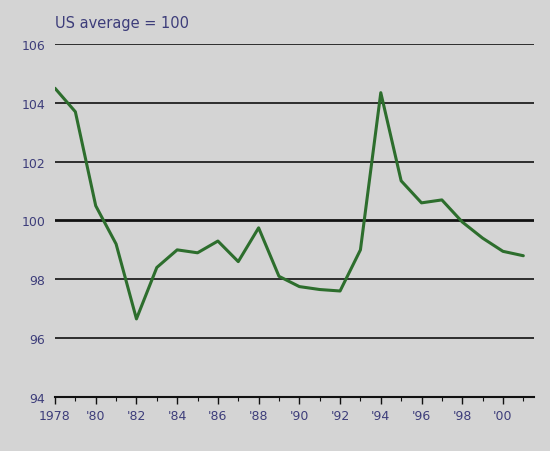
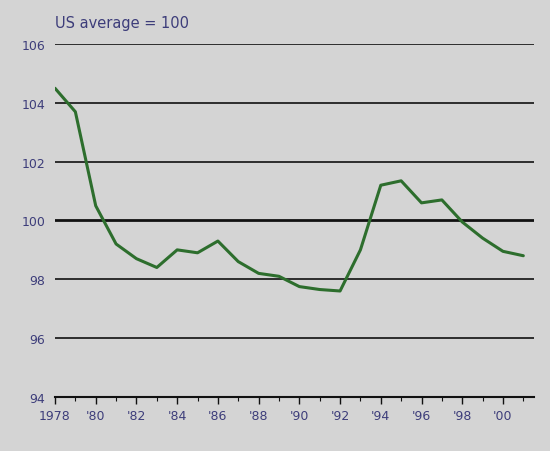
'82: 96.65 -> 98.70
'88: 99.75 -> 98.20
'94: 104.35 -> 101.20
